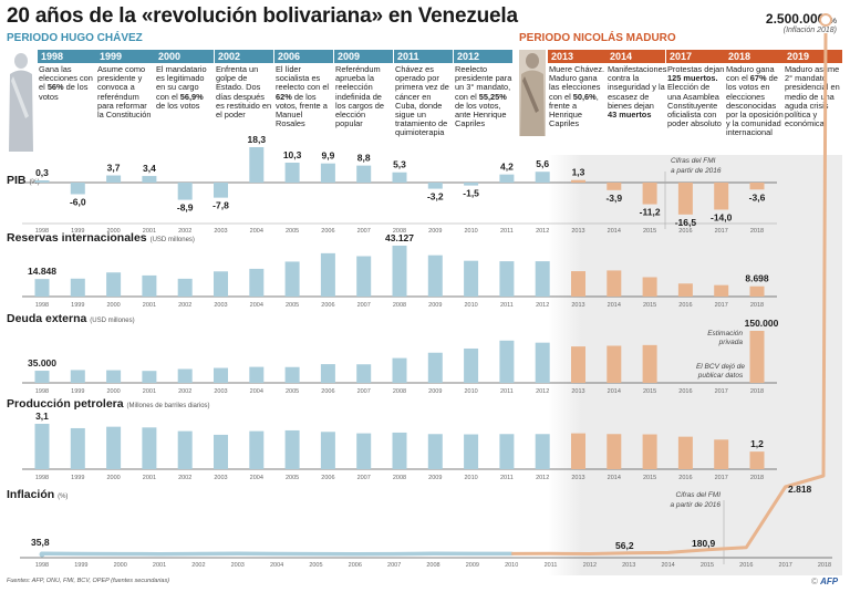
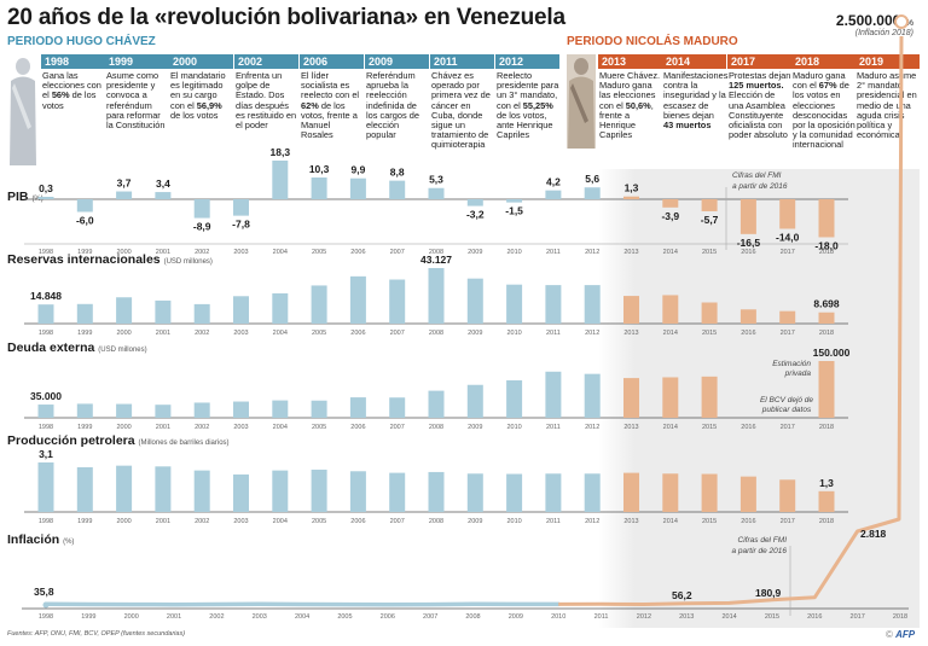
PIB/2015: -11,2 -> -5,7
PIB/2018: -3,6 -> -18,0
Producción petrolera/2018: 1,2 -> 1,3
